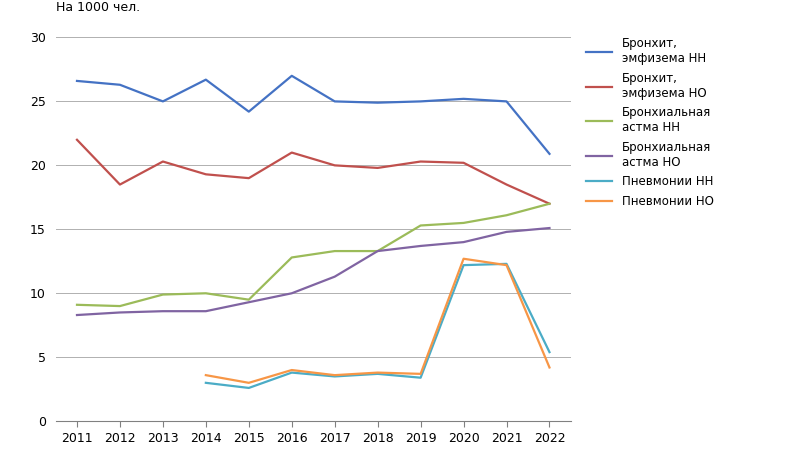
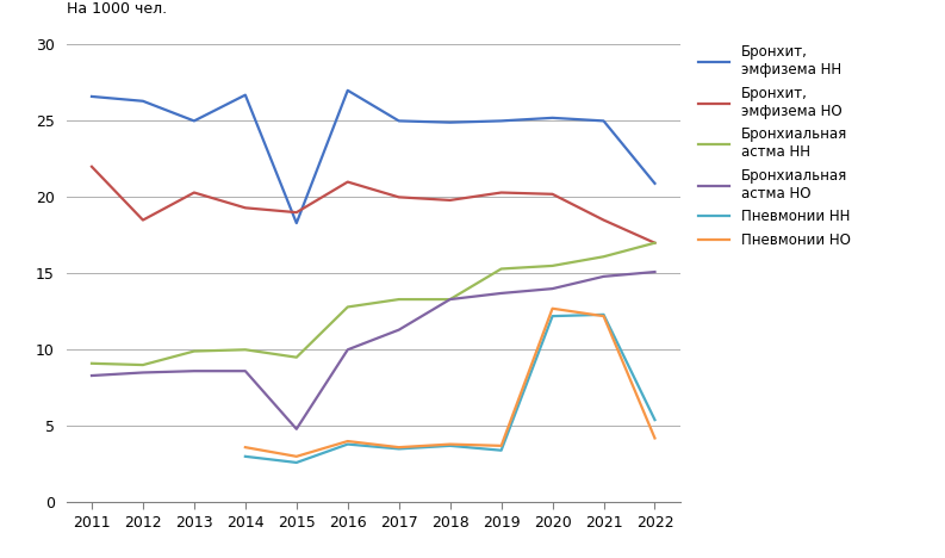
Бронхит, эмфизема НН/2015: 24.2 -> 18.3
Бронхиальная астма НО/2015: 9.3 -> 4.8
